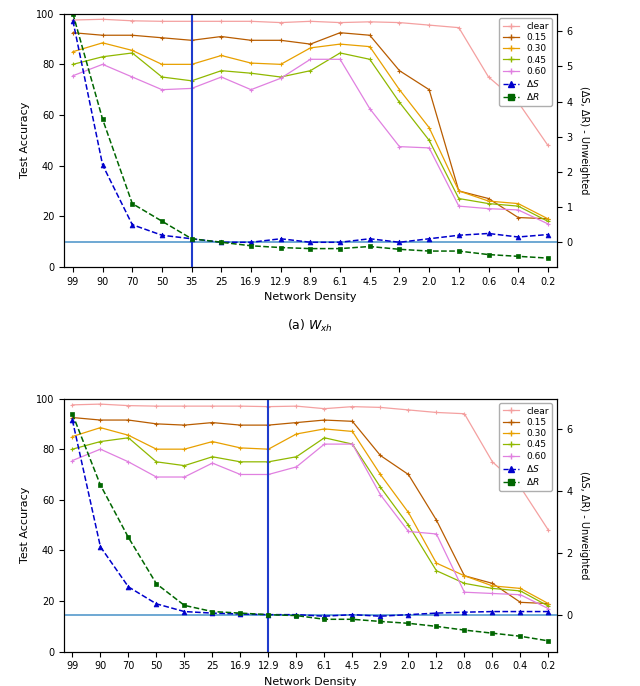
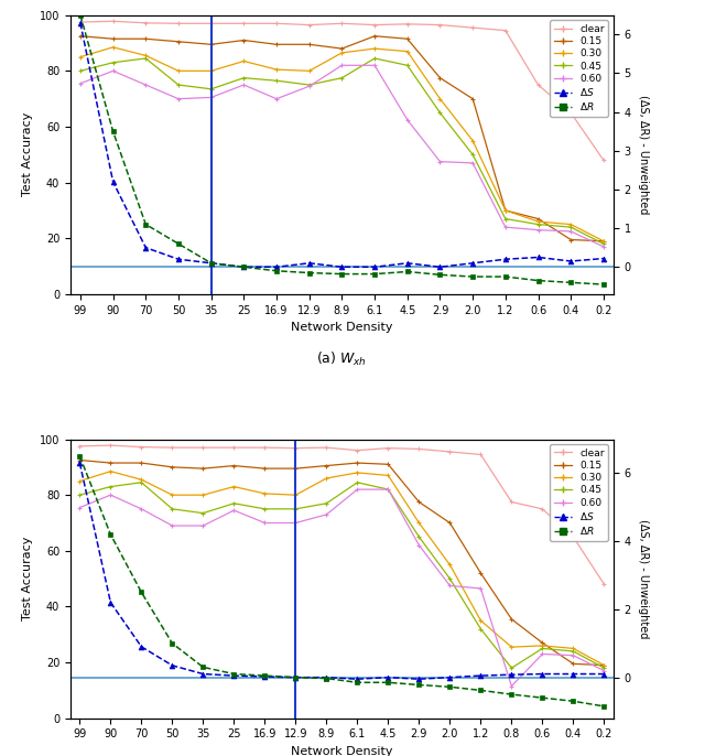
clear/0.8: 94.0 -> 77.5
0.15/0.8: 30.0 -> 35.5
0.30/0.8: 30.0 -> 25.5
0.45/0.8: 27.0 -> 18.0
0.60/0.8: 23.5 -> 11.5
